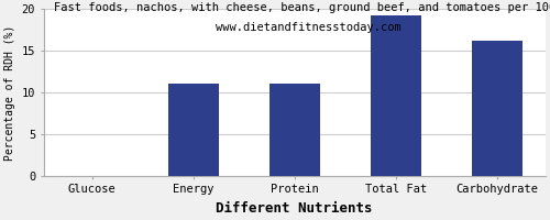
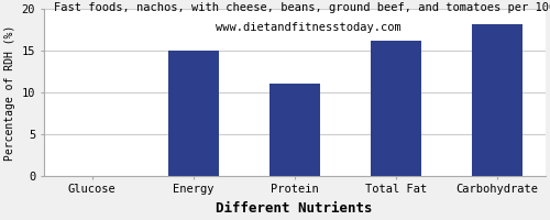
Energy: 11.0 -> 15.0
Total Fat: 19.2 -> 16.2
Carbohydrate: 16.2 -> 18.2
